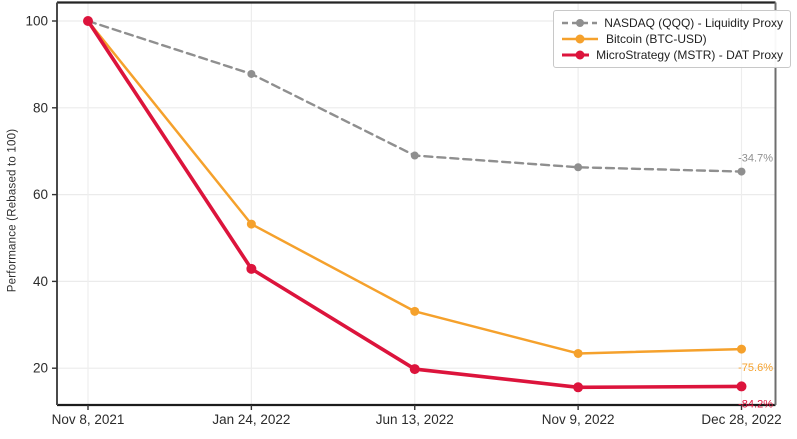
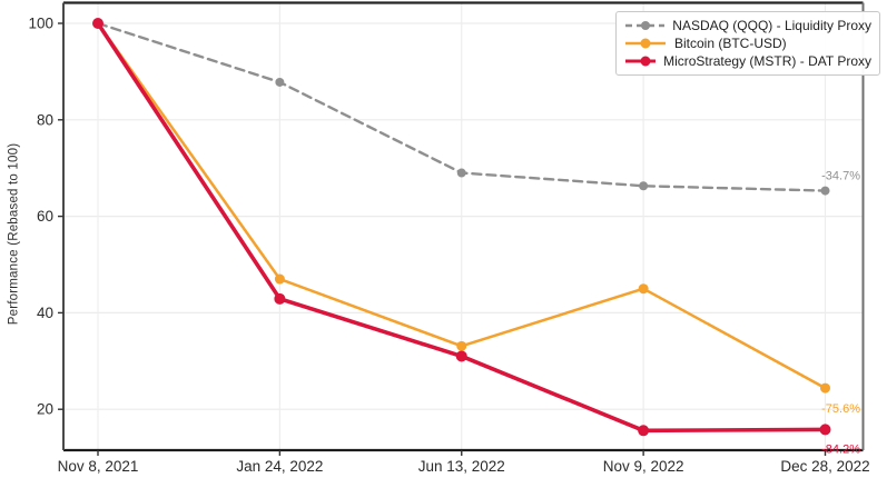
Bitcoin (BTC-USD)/Jan 24, 2022: 53 -> 47
MicroStrategy (MSTR) - DAT Proxy/Jun 13, 2022: 20 -> 31
Bitcoin (BTC-USD)/Nov 9, 2022: 23 -> 45
